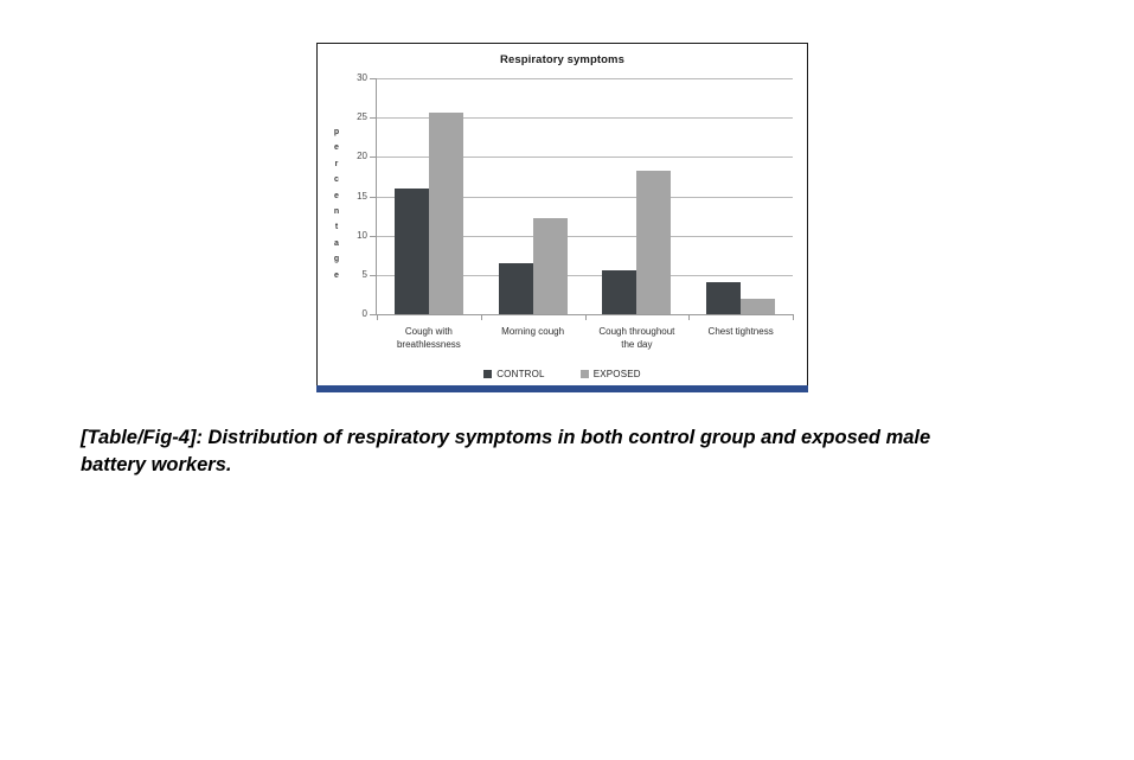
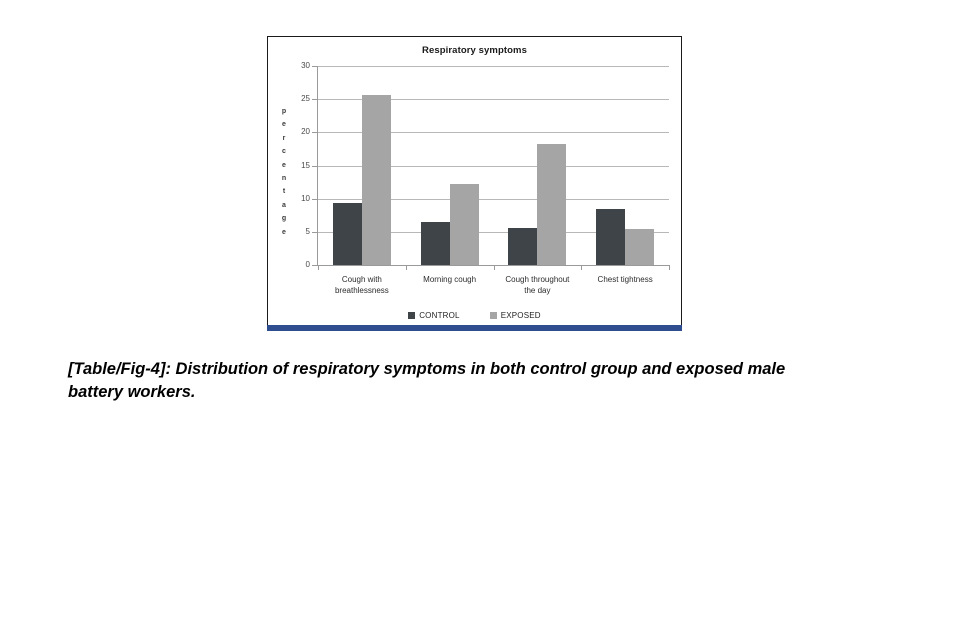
CONTROL/Cough with breathlessness: 16 -> 9
CONTROL/Chest tightness: 4 -> 8
EXPOSED/Chest tightness: 2 -> 6
